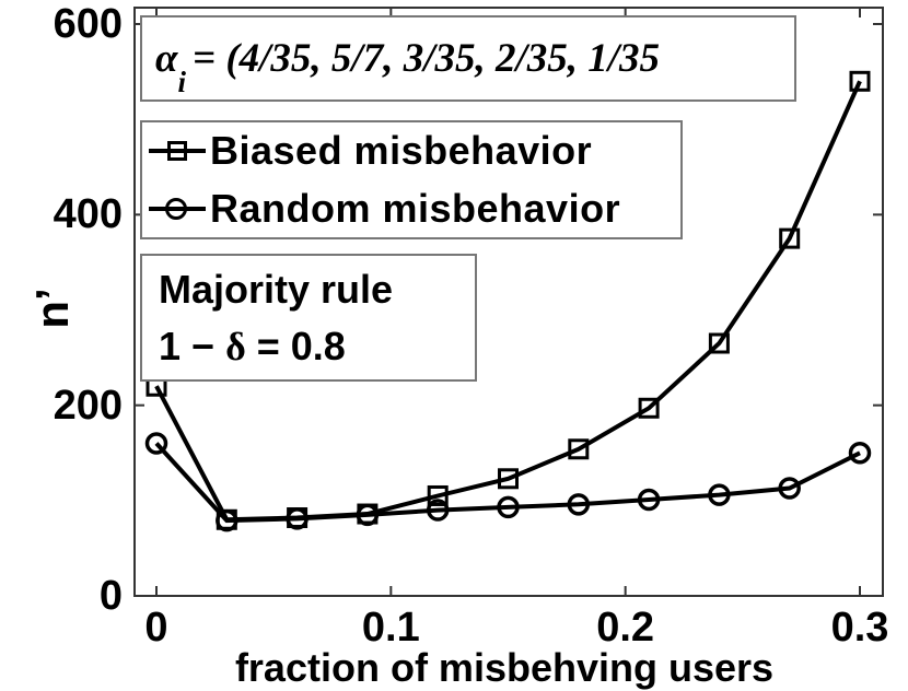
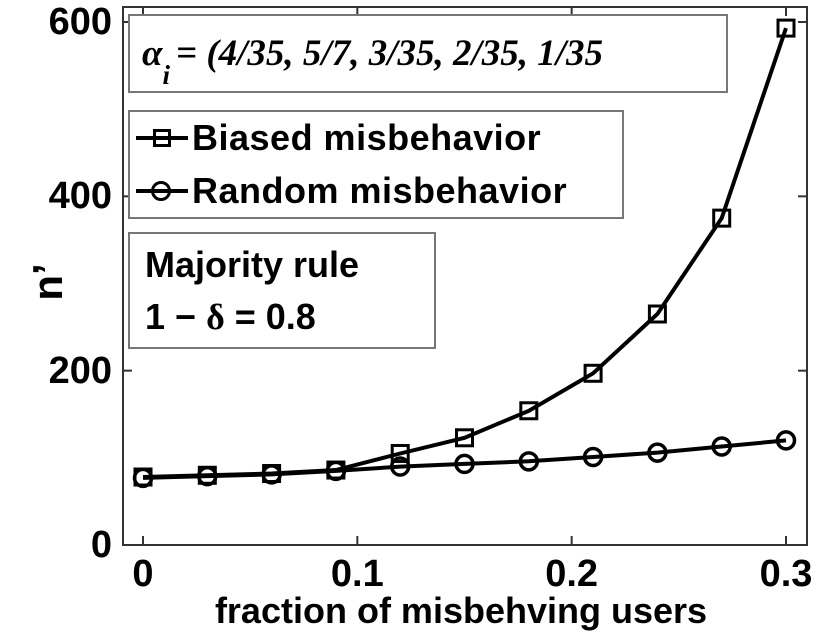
Biased misbehavior/0: 220 -> 80
Random misbehavior/0: 160 -> 80
Biased misbehavior/0.3: 540 -> 590
Random misbehavior/0.3: 150 -> 120
